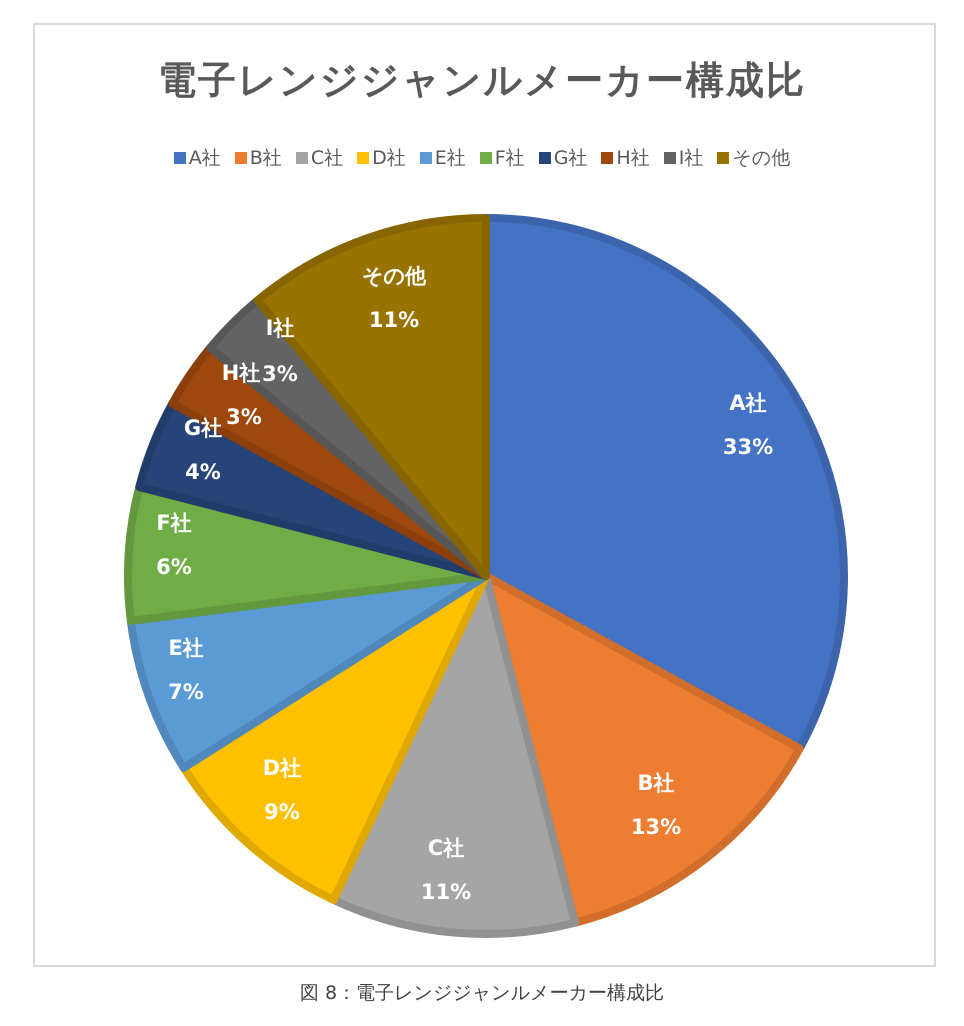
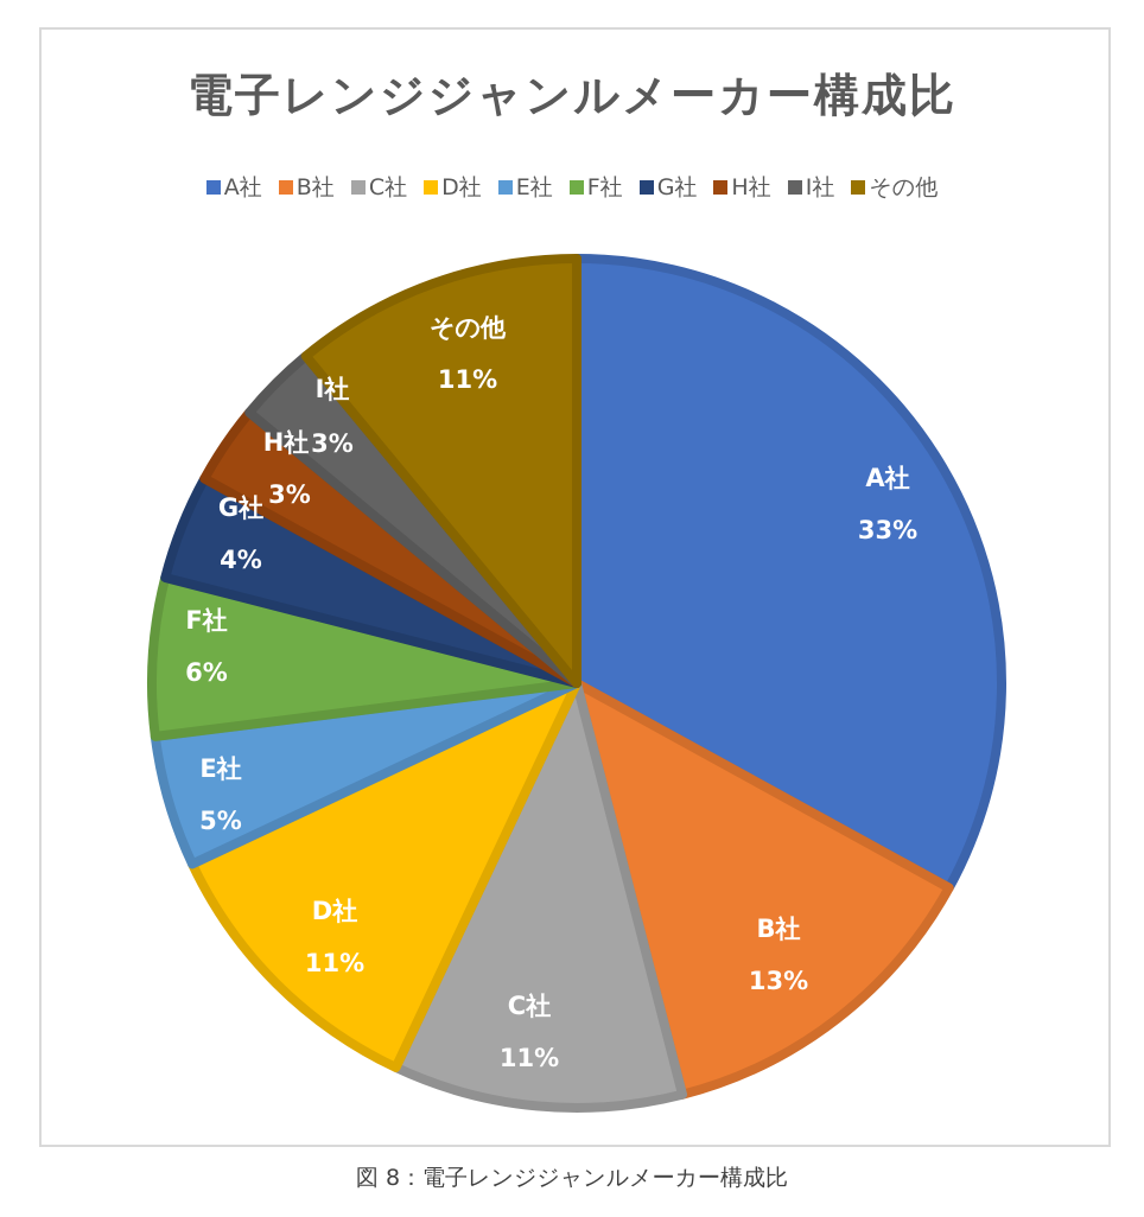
D社: 9% -> 11%
E社: 7% -> 5%
